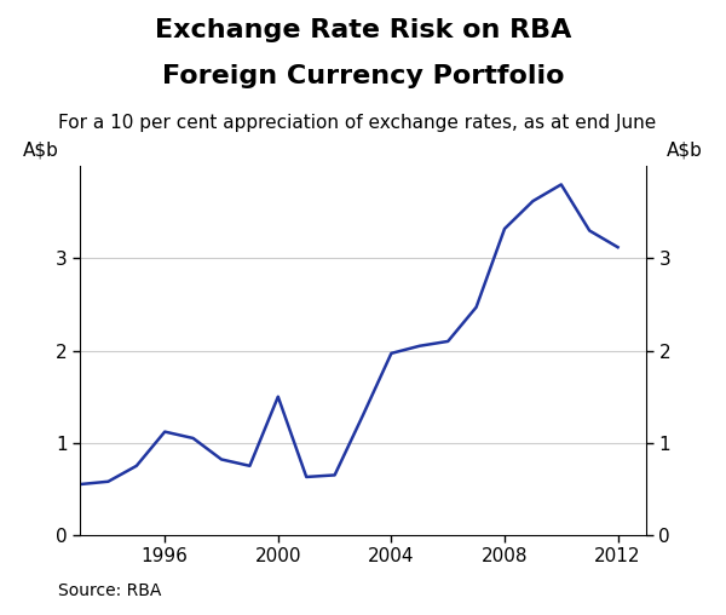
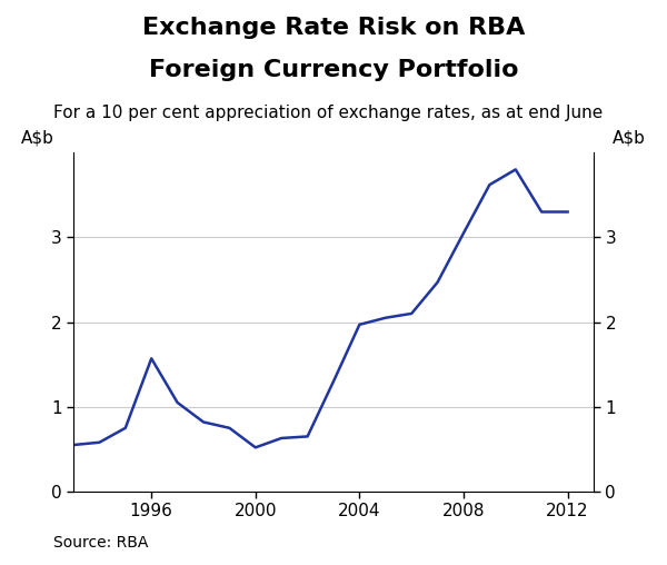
1996: 1.12 -> 1.57
2000: 1.50 -> 0.52
2008: 3.32 -> 3.05
2012: 3.12 -> 3.30
